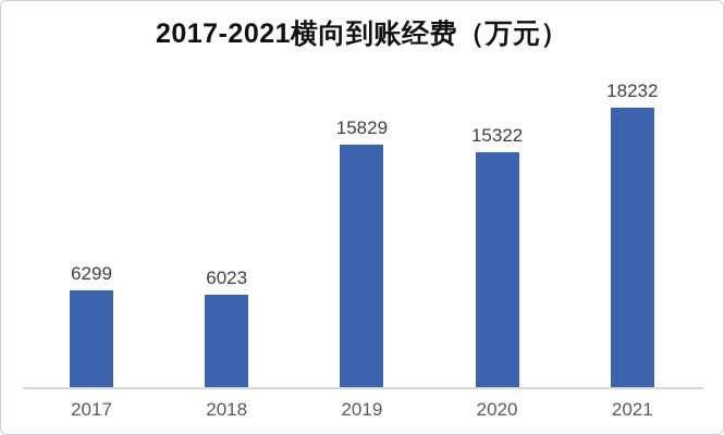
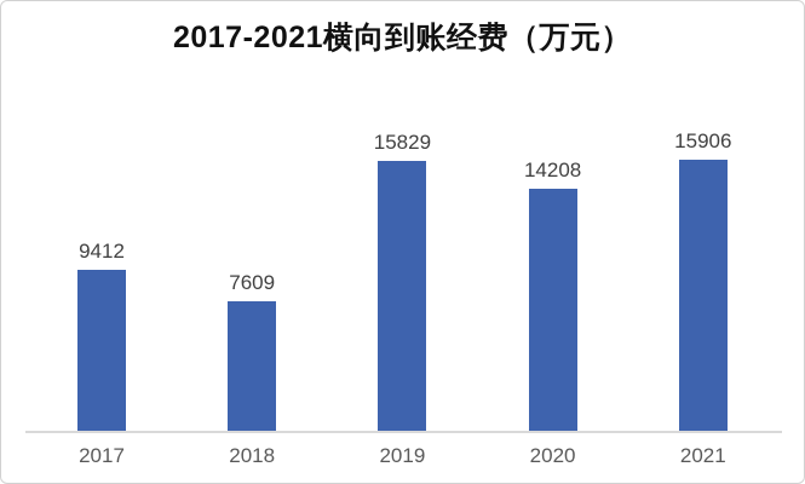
2017: 6299 -> 9412
2018: 6023 -> 7609
2020: 15322 -> 14208
2021: 18232 -> 15906
